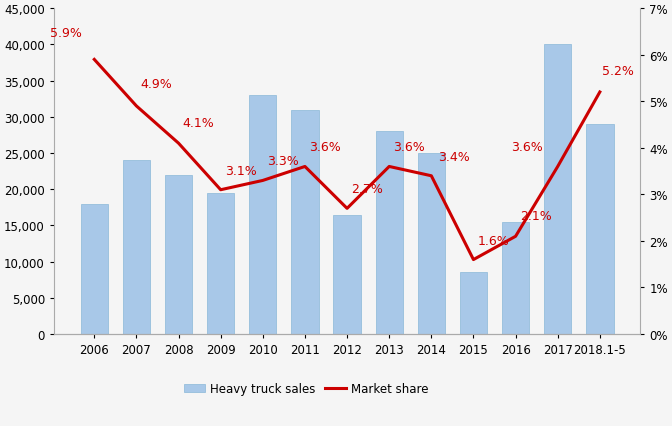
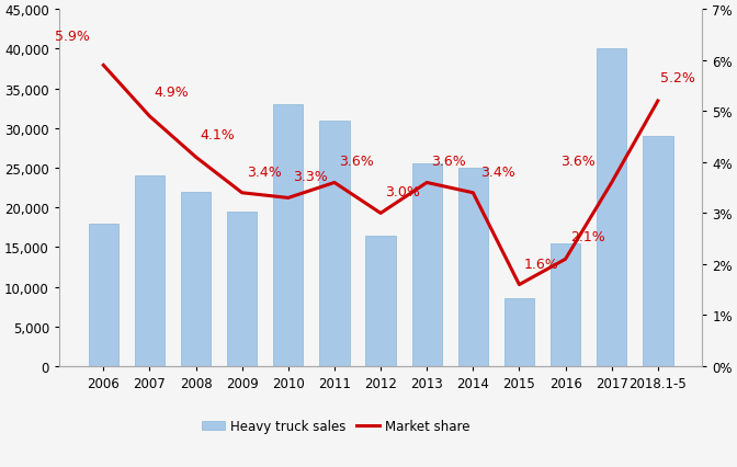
Market share/2009: 3.1% -> 3.4%
Market share/2012: 2.7% -> 3.0%
Heavy truck sales/2013: 28,000 -> 25,600
